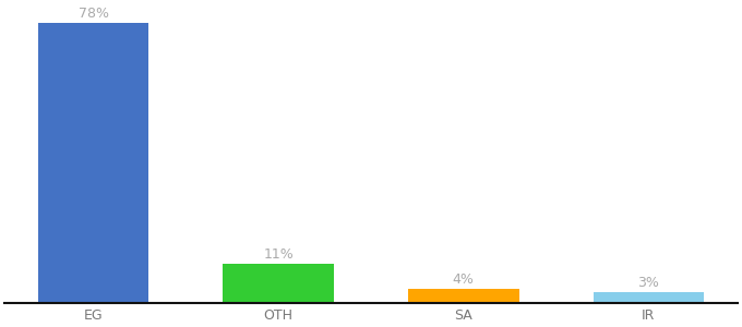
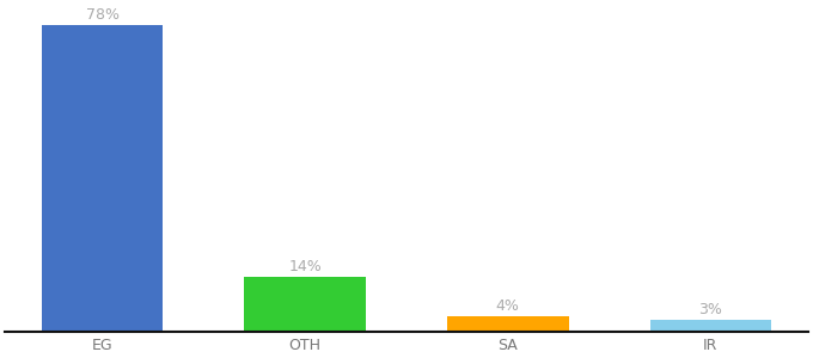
OTH: 11% -> 14%
